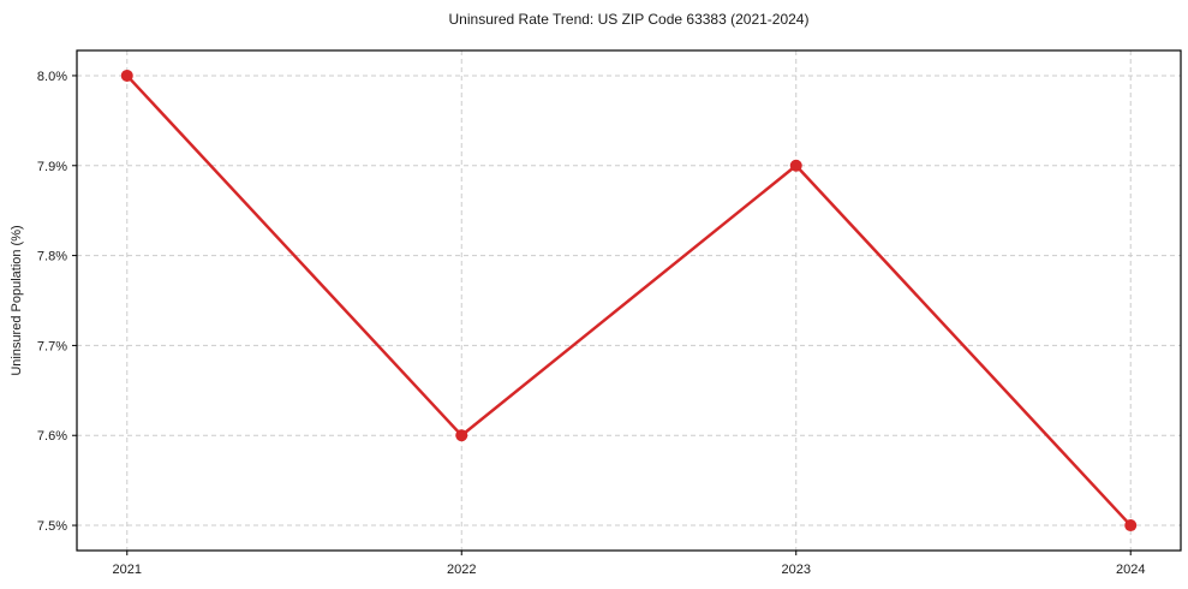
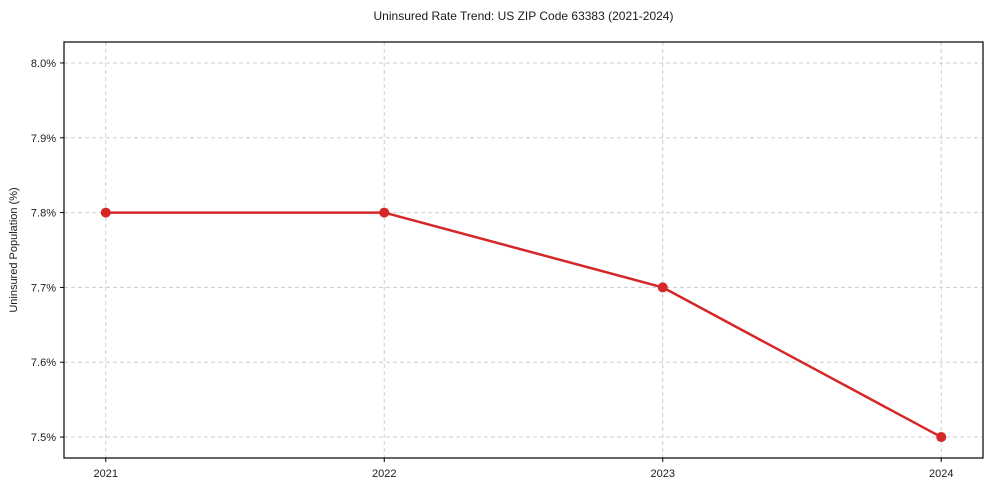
2021: 8.0% -> 7.8%
2022: 7.6% -> 7.8%
2023: 7.9% -> 7.7%
